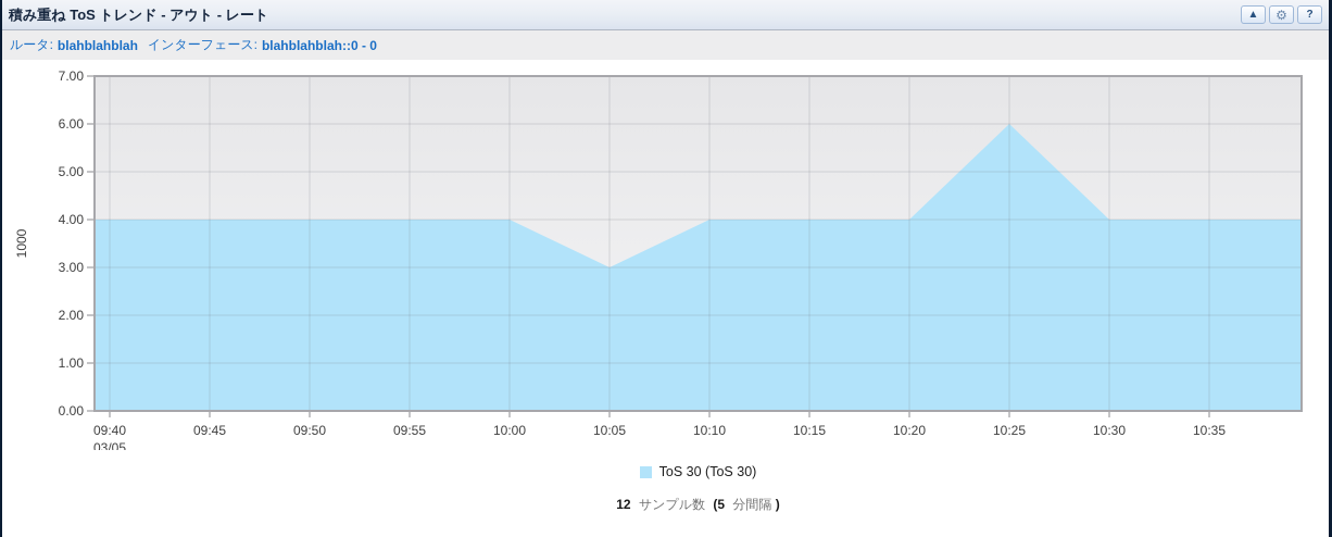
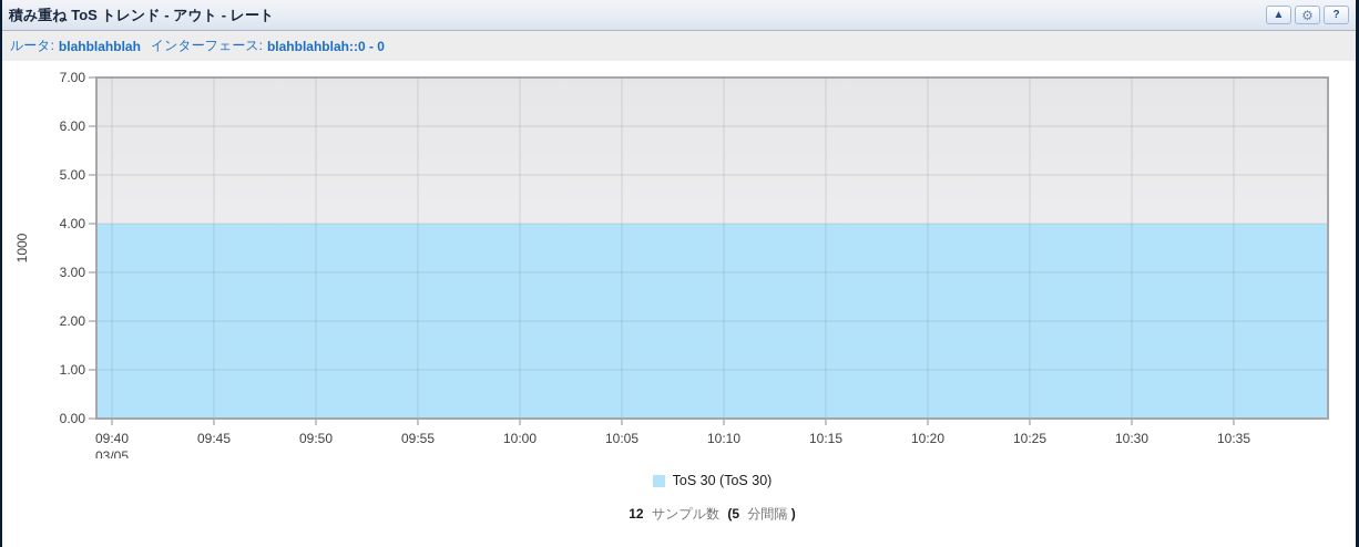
10:05: 3 -> 4
10:25: 6 -> 4
